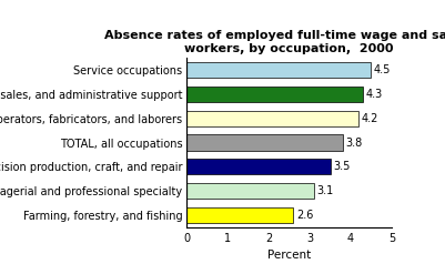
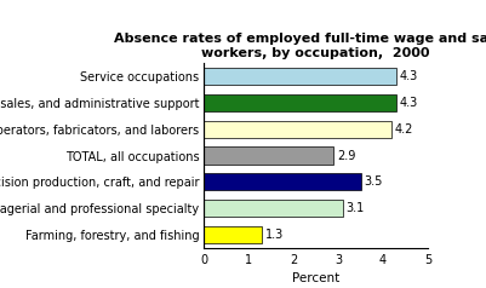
Service occupations: 4.5 -> 4.3
TOTAL, all occupations: 3.8 -> 2.9
Farming, forestry, and fishing: 2.6 -> 1.3
